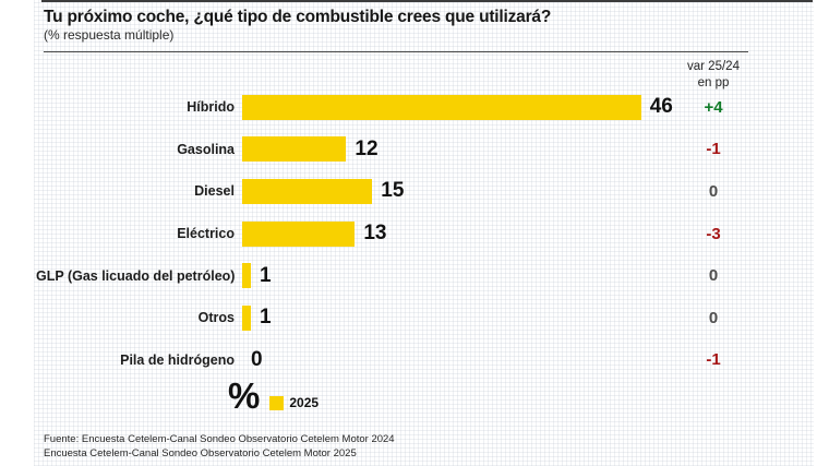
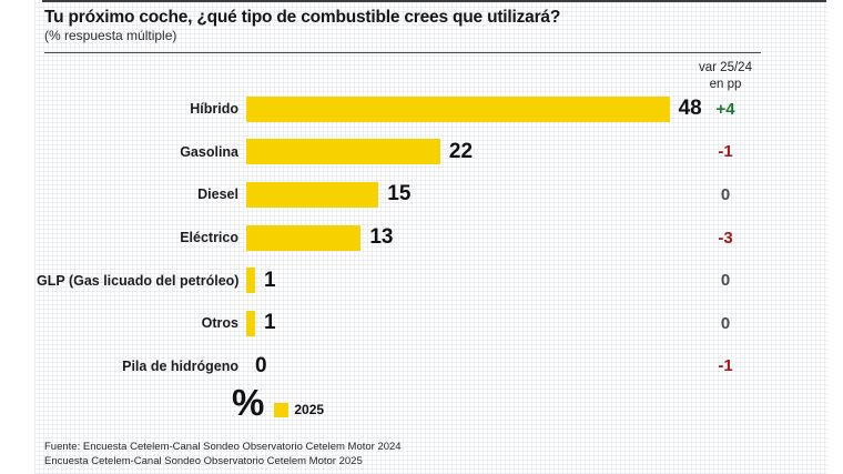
Híbrido: 46 -> 48
Gasolina: 12 -> 22
